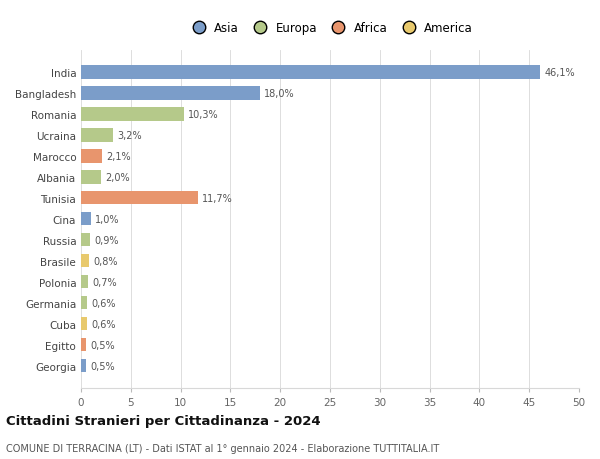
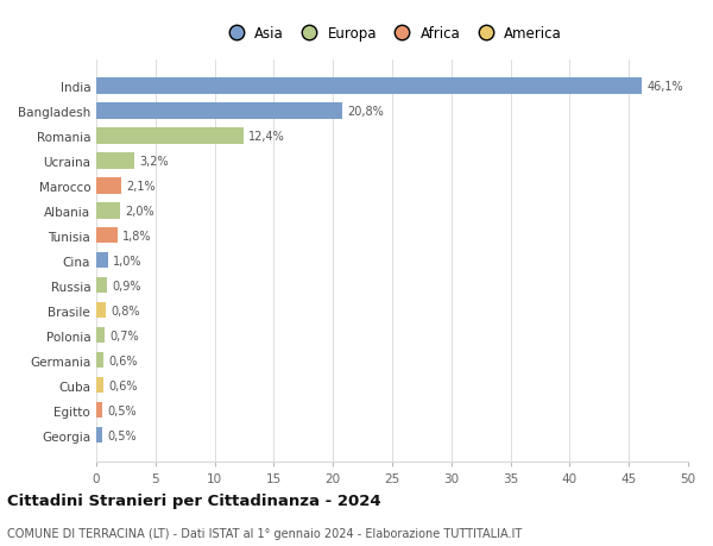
Bangladesh: 18,0% -> 20,8%
Romania: 10,3% -> 12,4%
Tunisia: 11,7% -> 1,8%
